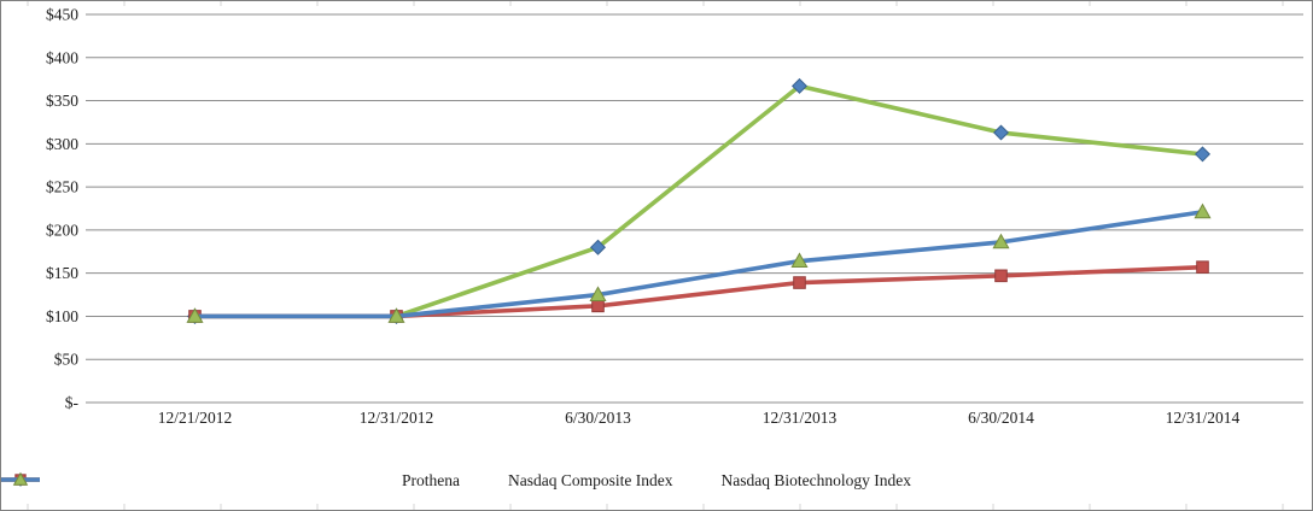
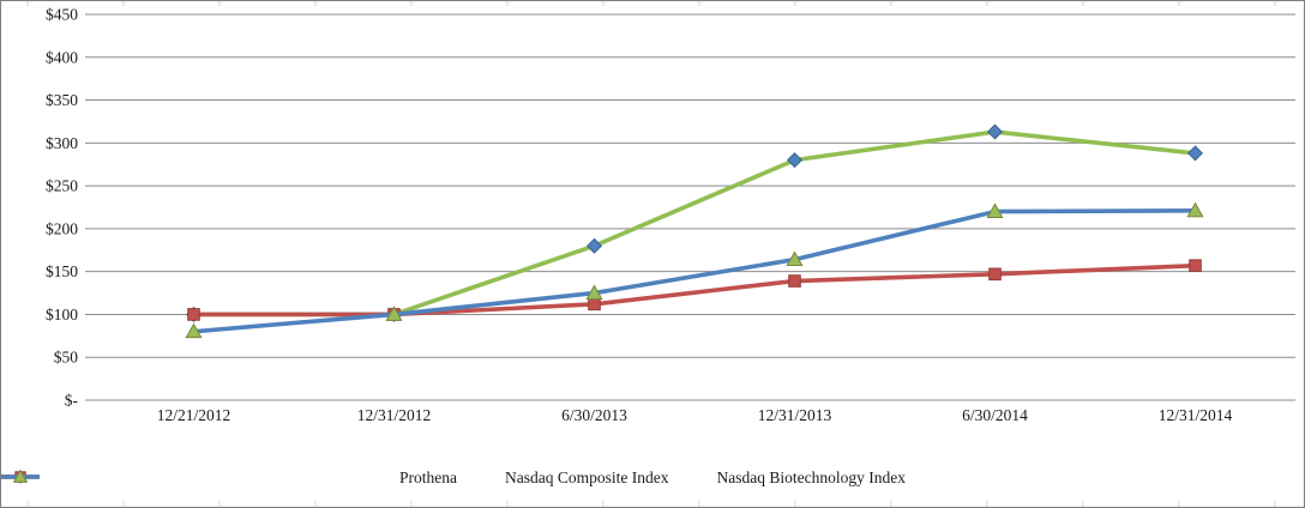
Nasdaq Biotechnology Index/12/21/2012: $100 -> $80
Prothena/12/31/2013: $370 -> $280
Nasdaq Biotechnology Index/6/30/2014: $190 -> $220
